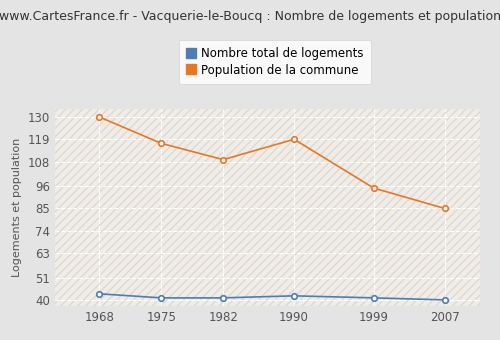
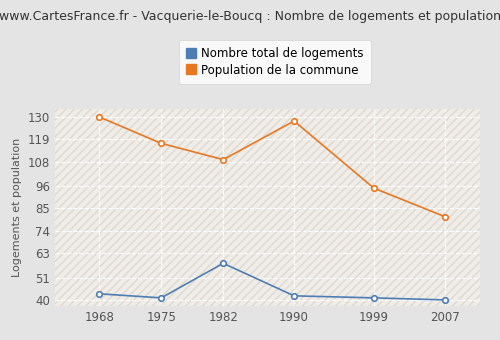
Nombre total de logements/1982: 41 -> 58
Population de la commune/1990: 119 -> 128
Population de la commune/2007: 85 -> 81
